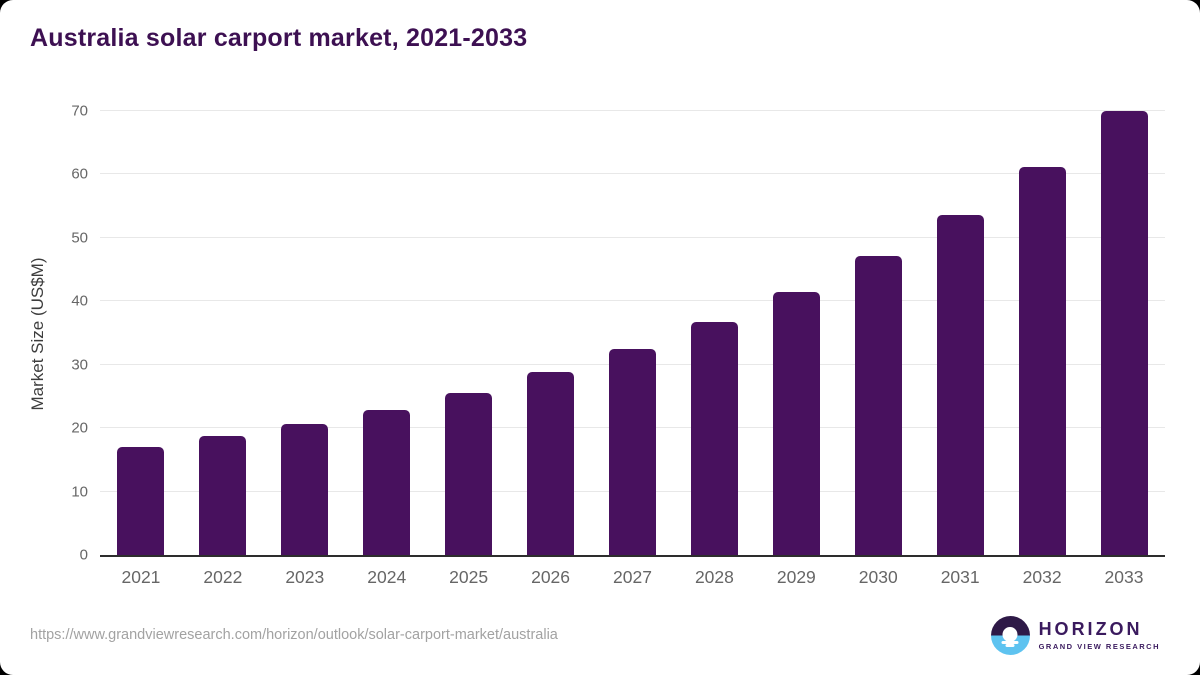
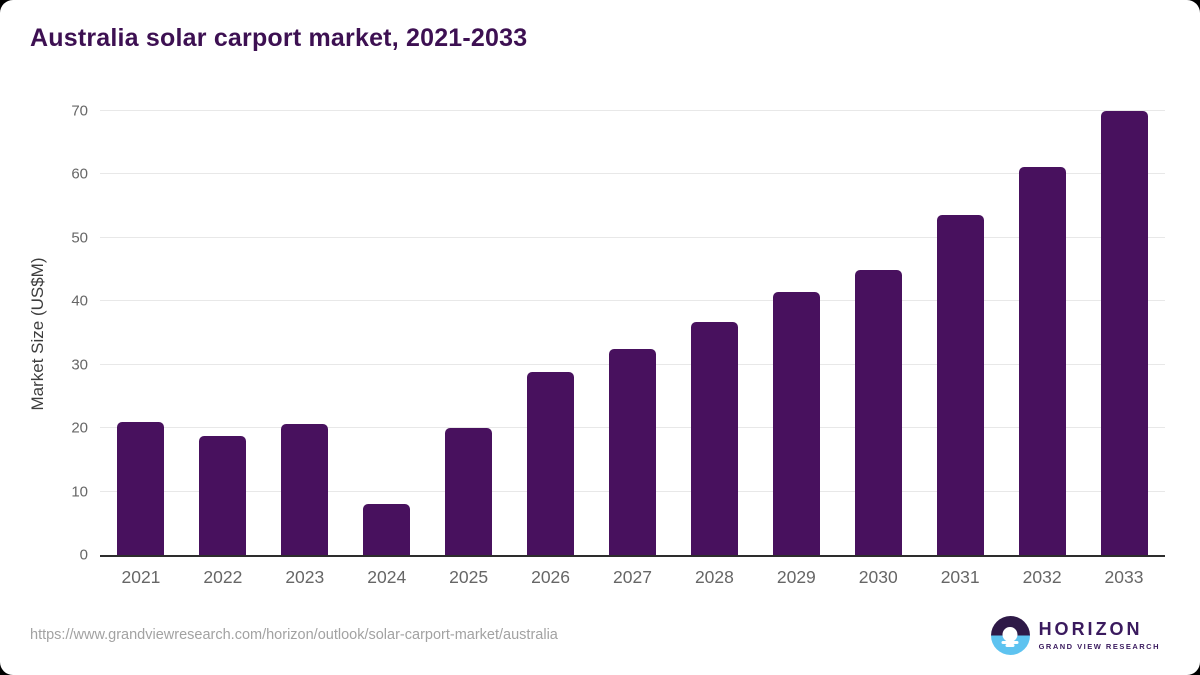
2021: 17 -> 21
2024: 23 -> 8
2025: 26 -> 20
2030: 47 -> 45
